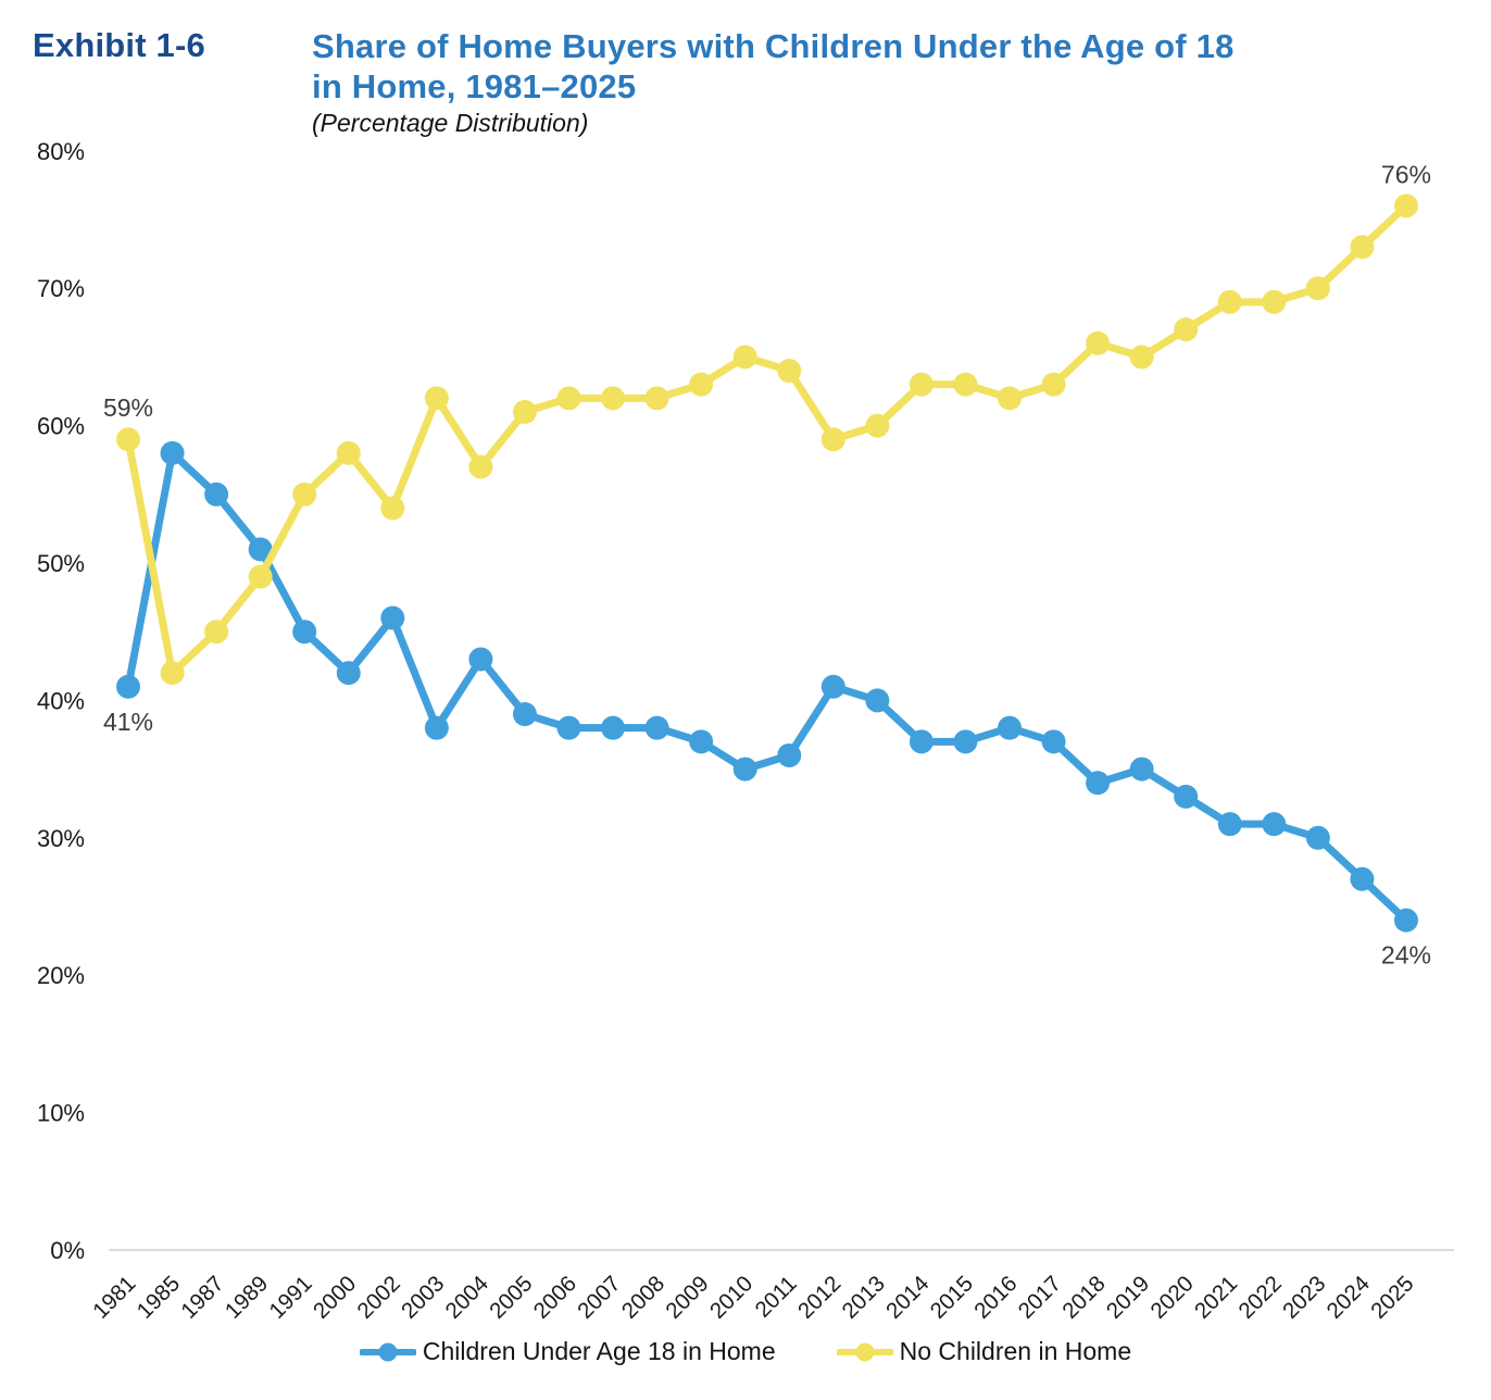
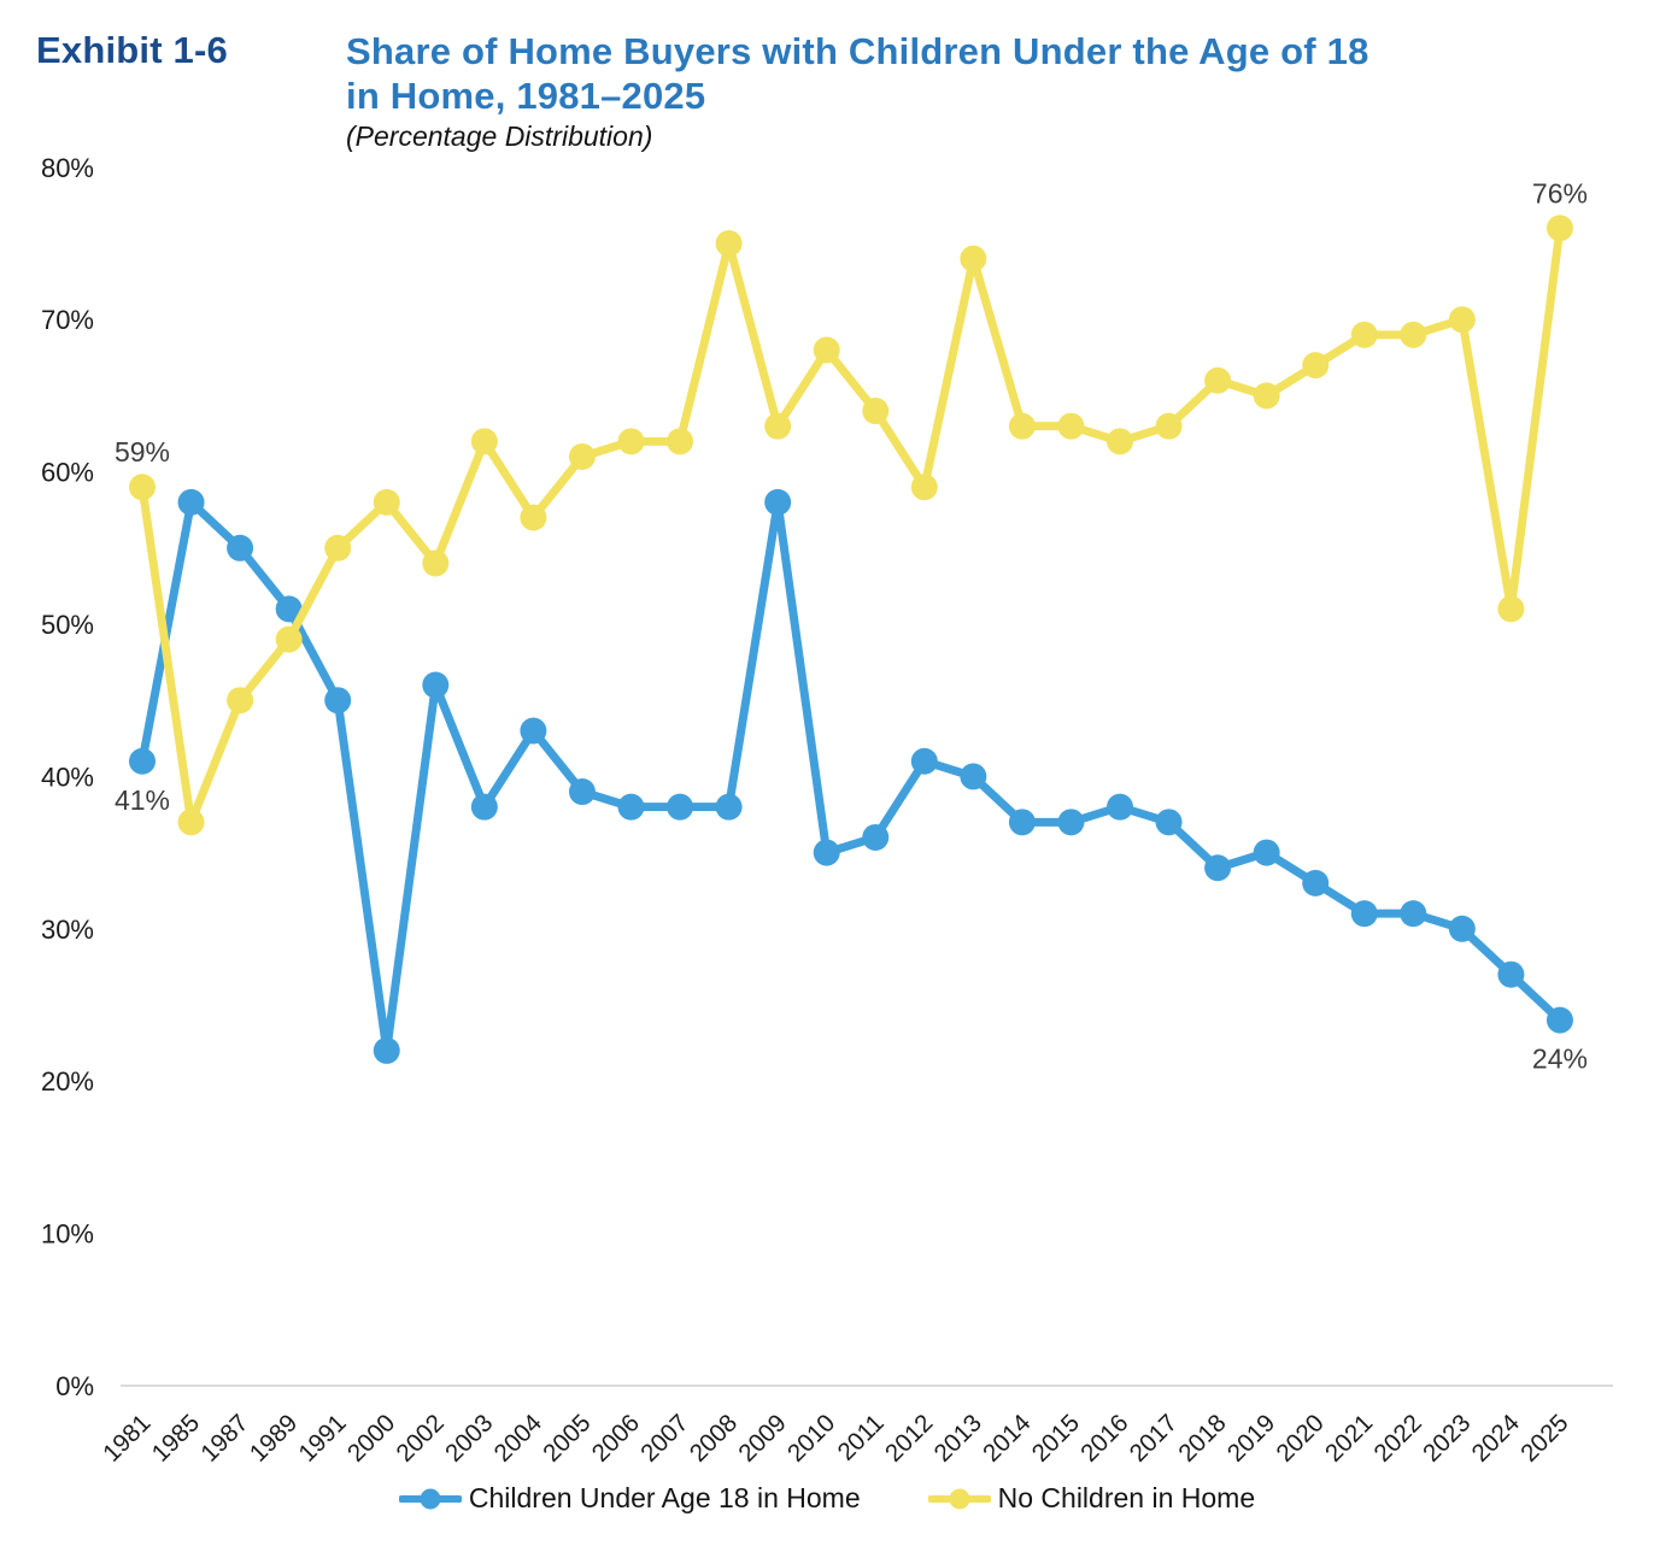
No Children in Home/1985: 42% -> 37%
Children Under Age 18 in Home/2000: 42% -> 22%
No Children in Home/2008: 62% -> 75%
Children Under Age 18 in Home/2009: 37% -> 58%
No Children in Home/2010: 65% -> 68%
No Children in Home/2013: 60% -> 74%
No Children in Home/2024: 73% -> 51%
